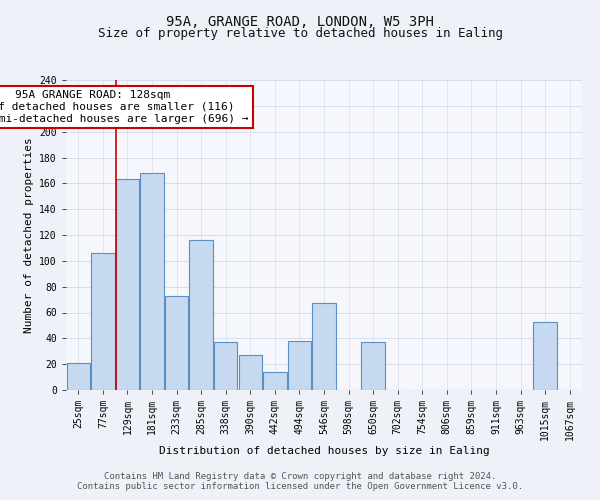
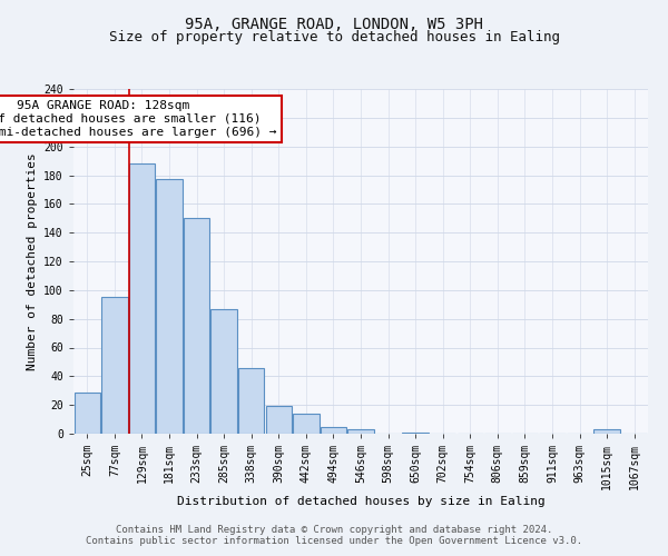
25sqm: 21 -> 29
77sqm: 106 -> 95
129sqm: 163 -> 188
181sqm: 168 -> 177
233sqm: 73 -> 150
285sqm: 116 -> 87
338sqm: 37 -> 46
390sqm: 27 -> 19
494sqm: 38 -> 5
546sqm: 67 -> 3
650sqm: 37 -> 1
1015sqm: 53 -> 3
